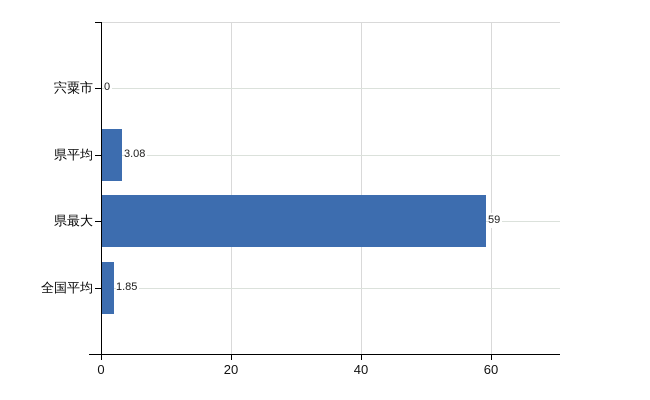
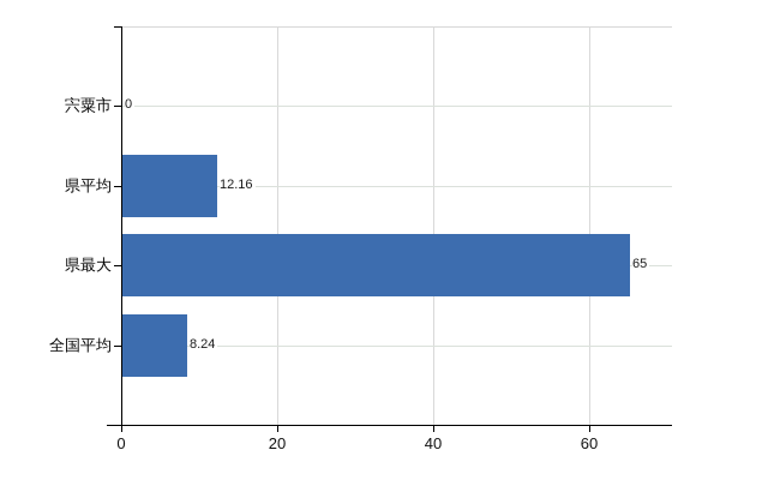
県平均: 3.08 -> 12.16
県最大: 59 -> 65
全国平均: 1.85 -> 8.24
